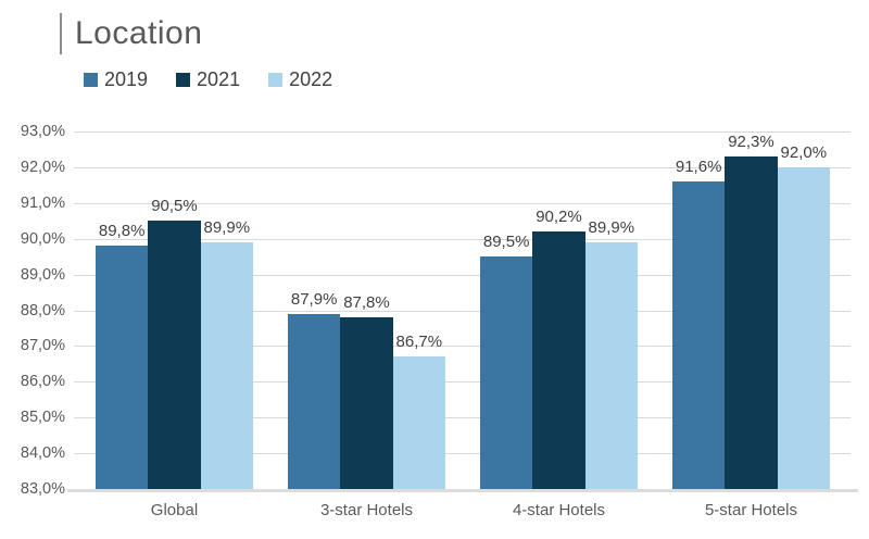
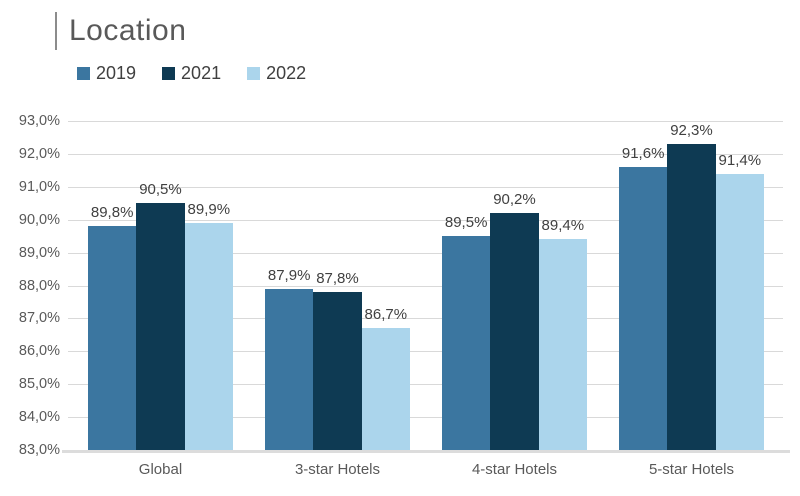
2022/4-star Hotels: 89,9% -> 89,4%
2022/5-star Hotels: 92,0% -> 91,4%
